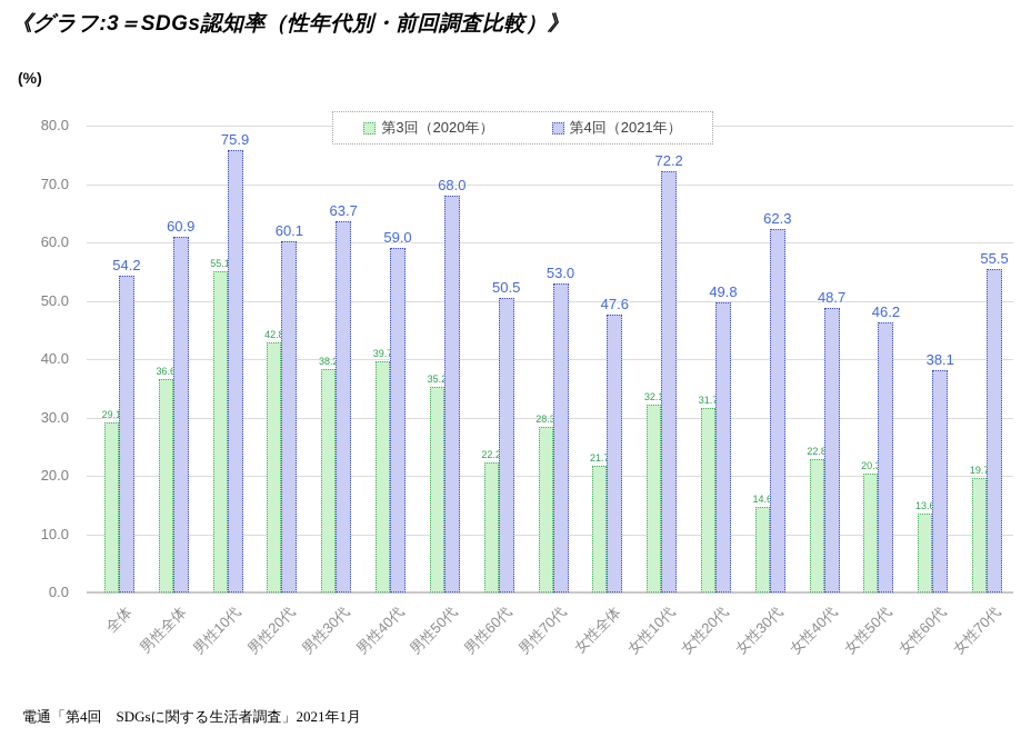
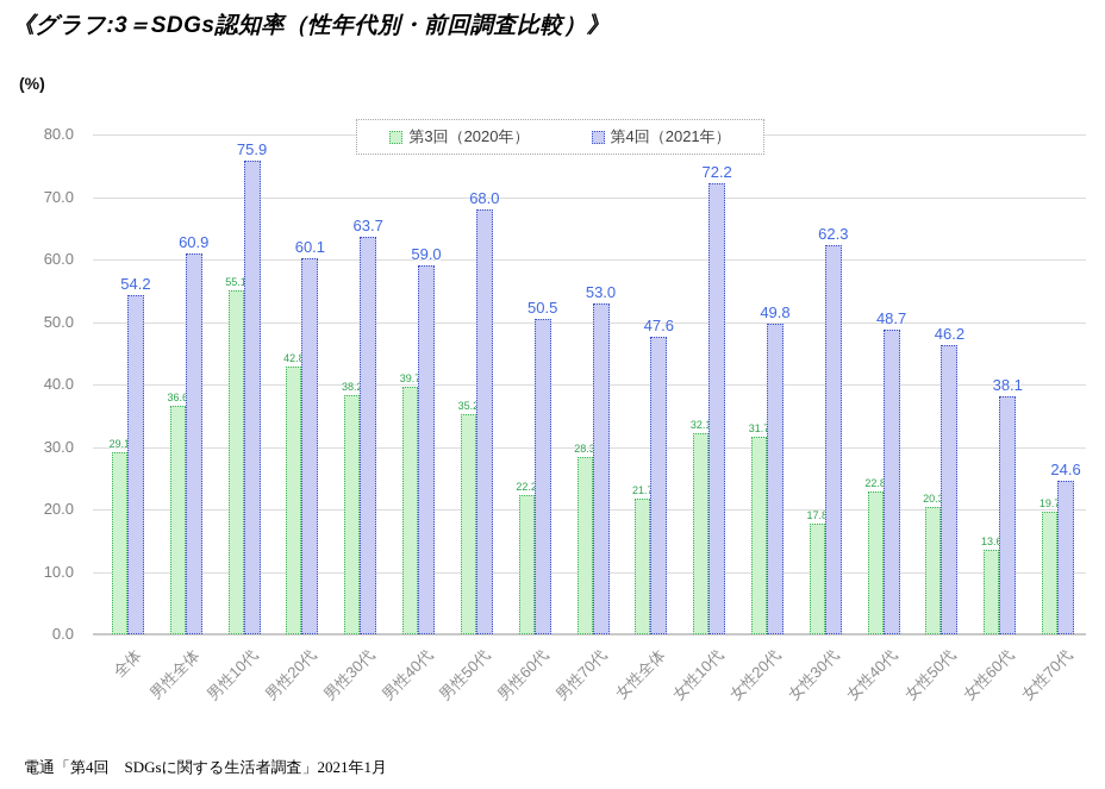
第3回（2020年）/女性30代: 14.6 -> 17.8
第4回（2021年）/女性70代: 55.5 -> 24.6
